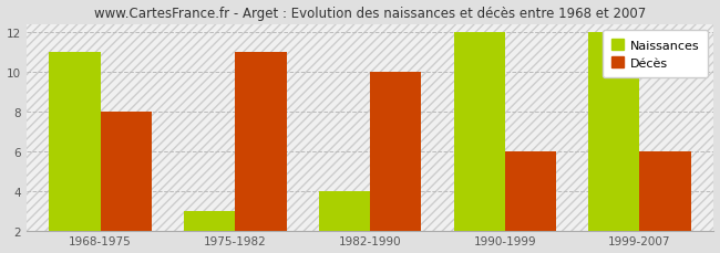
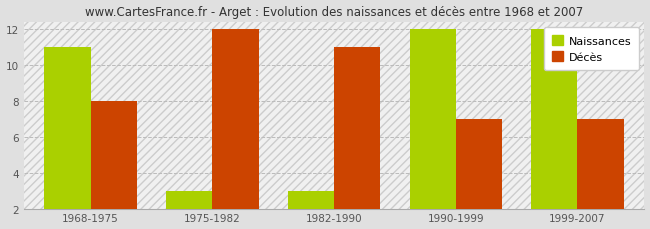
Décès/1975-1982: 11 -> 12
Naissances/1982-1990: 4 -> 3
Décès/1982-1990: 10 -> 11
Décès/1990-1999: 6 -> 7
Décès/1999-2007: 6 -> 7
